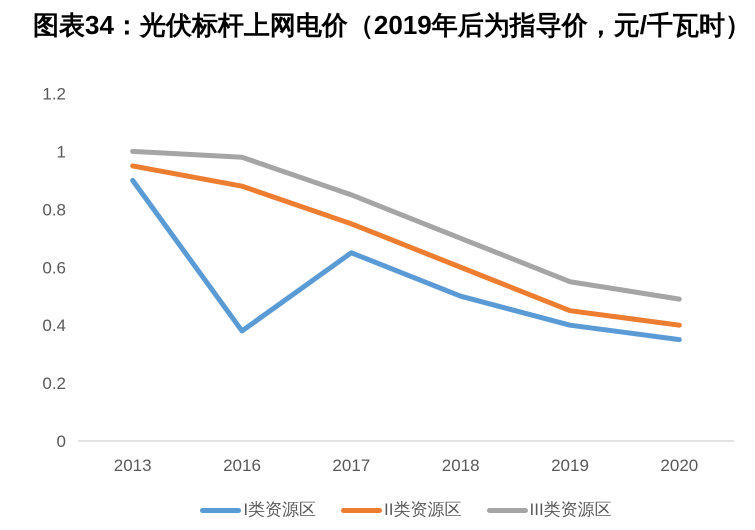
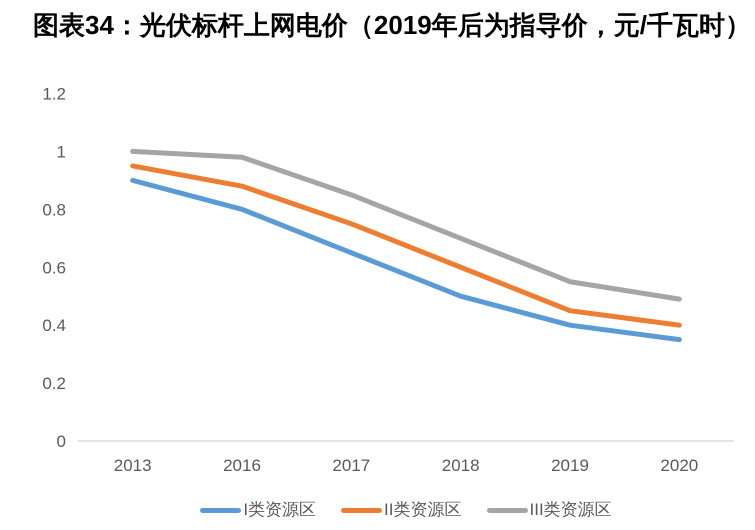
I类资源区/2016: 0.38 -> 0.80
